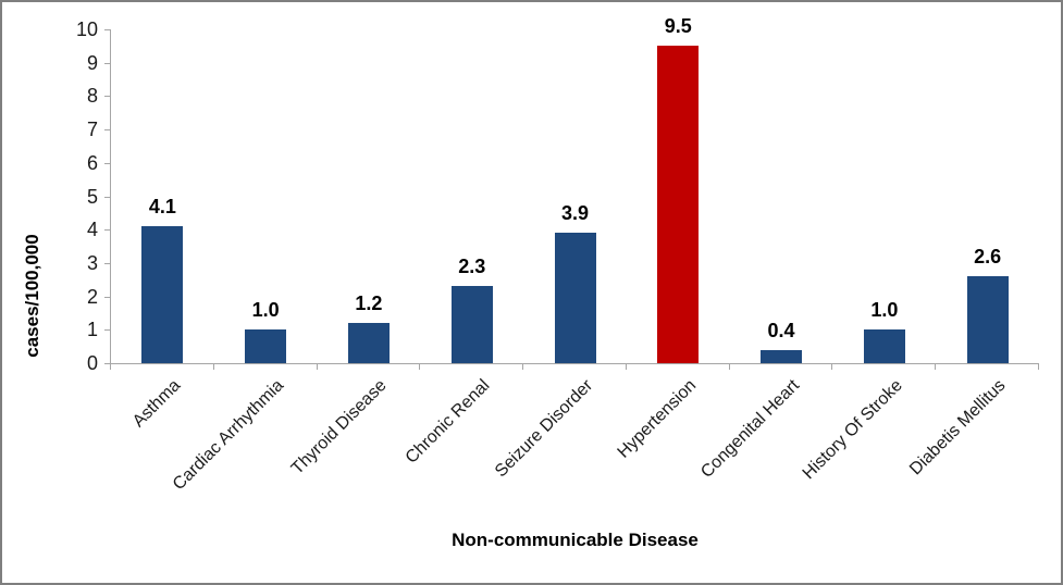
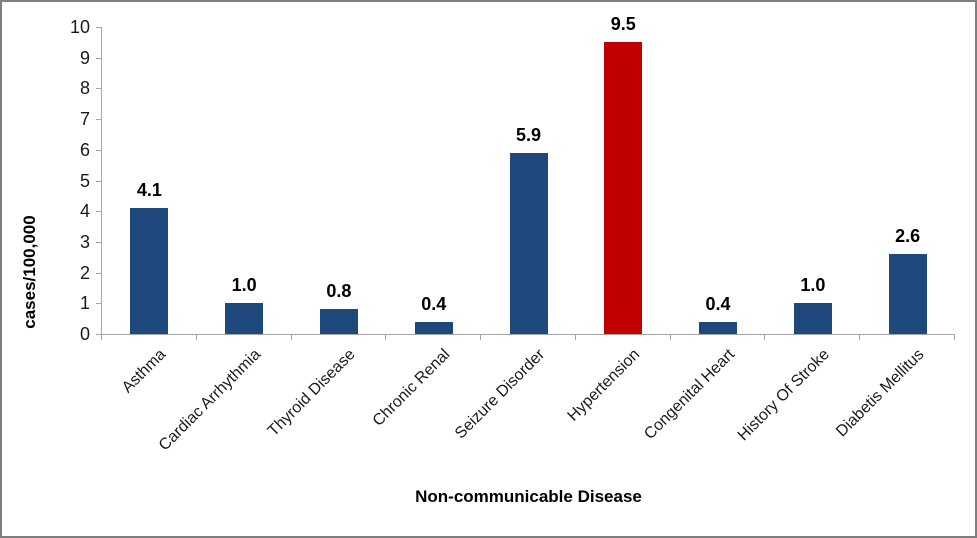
Thyroid Disease: 1.2 -> 0.8
Chronic Renal: 2.3 -> 0.4
Seizure Disorder: 3.9 -> 5.9
